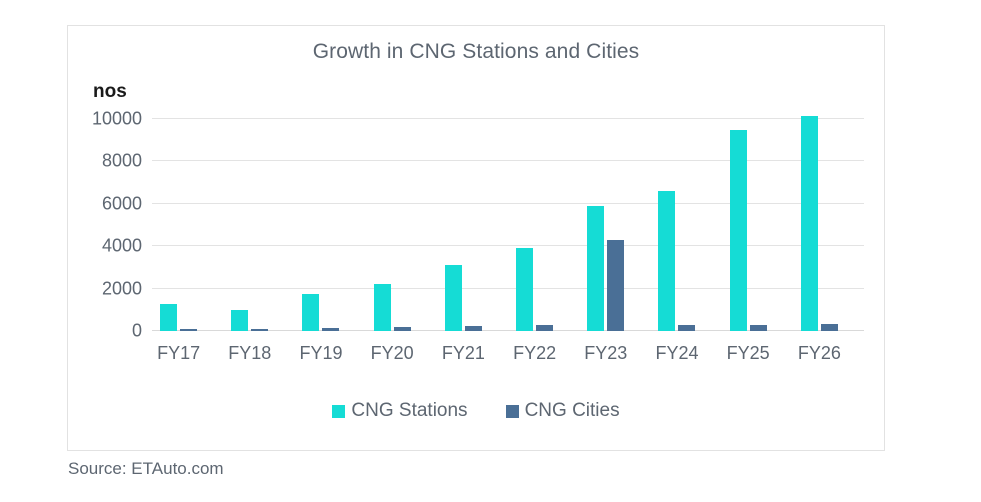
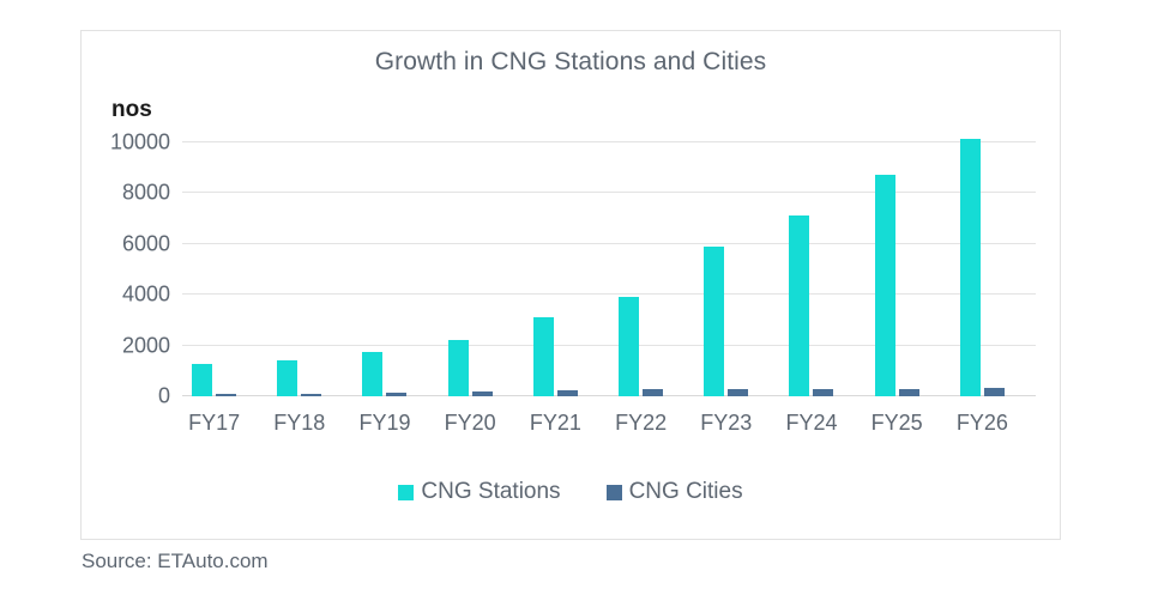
CNG Stations/FY18: 1000 -> 1400
CNG Cities/FY23: 4300 -> 300
CNG Stations/FY24: 6600 -> 7100
CNG Stations/FY25: 9500 -> 8800
